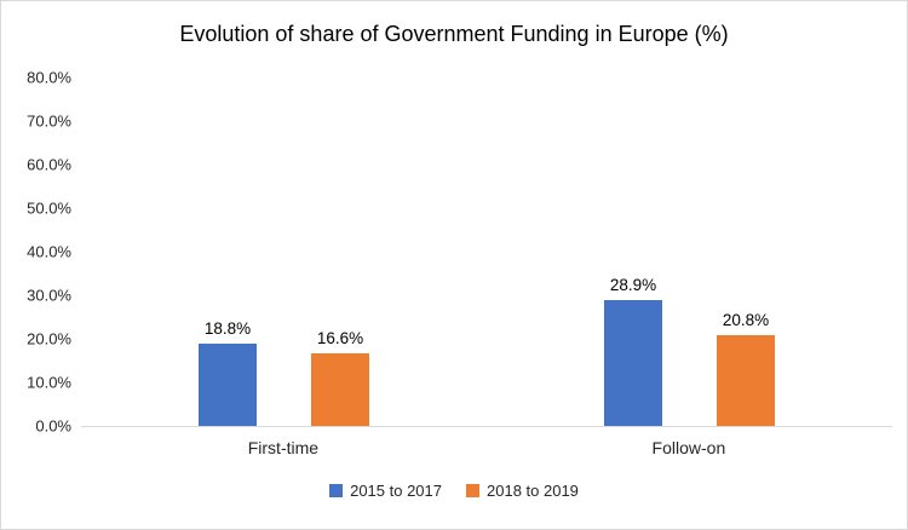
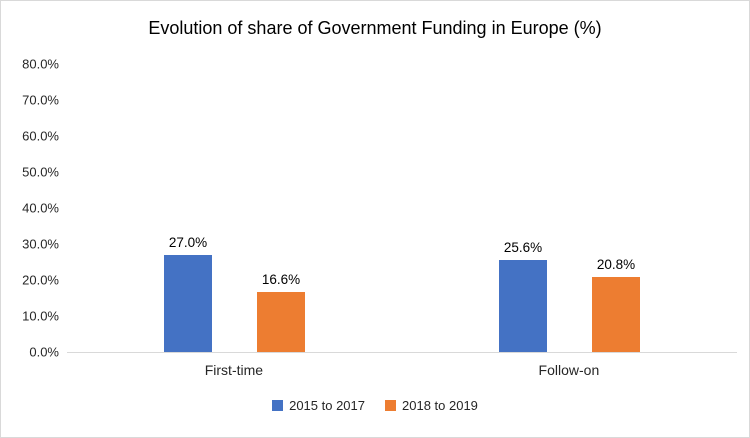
2015 to 2017/First-time: 18.8% -> 27.0%
2015 to 2017/Follow-on: 28.9% -> 25.6%
